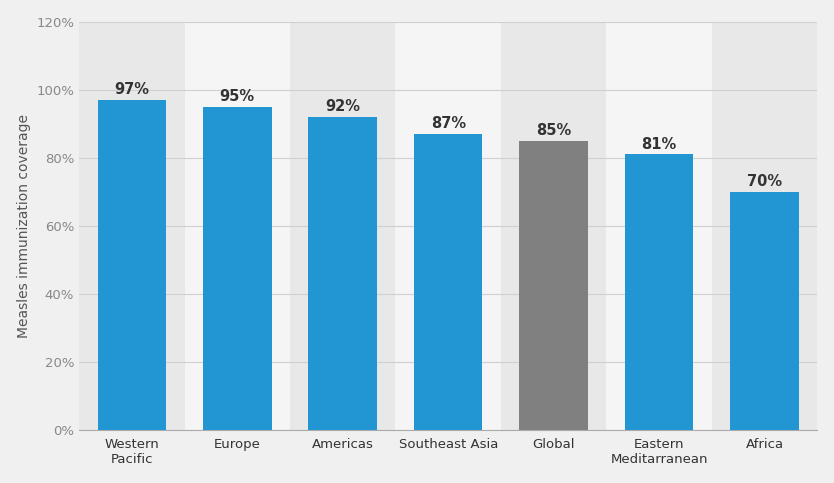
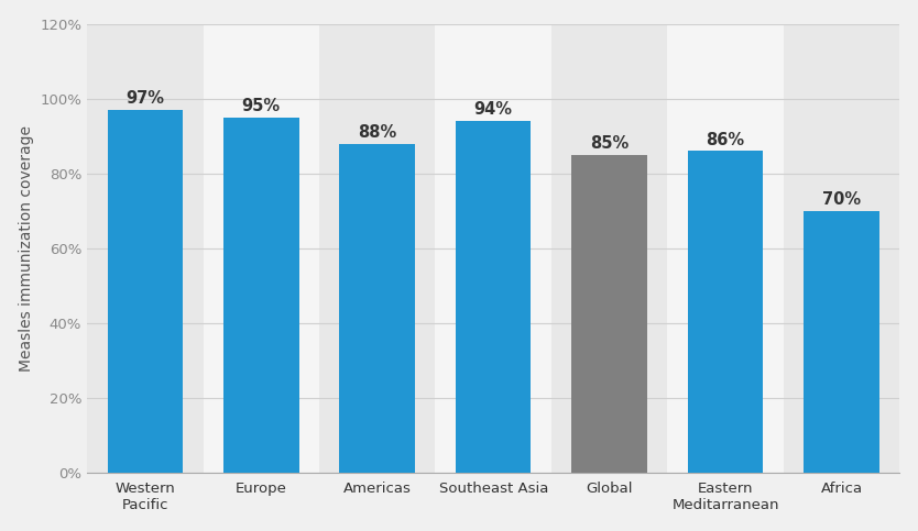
Americas: 92% -> 88%
Southeast Asia: 87% -> 94%
Eastern Meditarranean: 81% -> 86%
